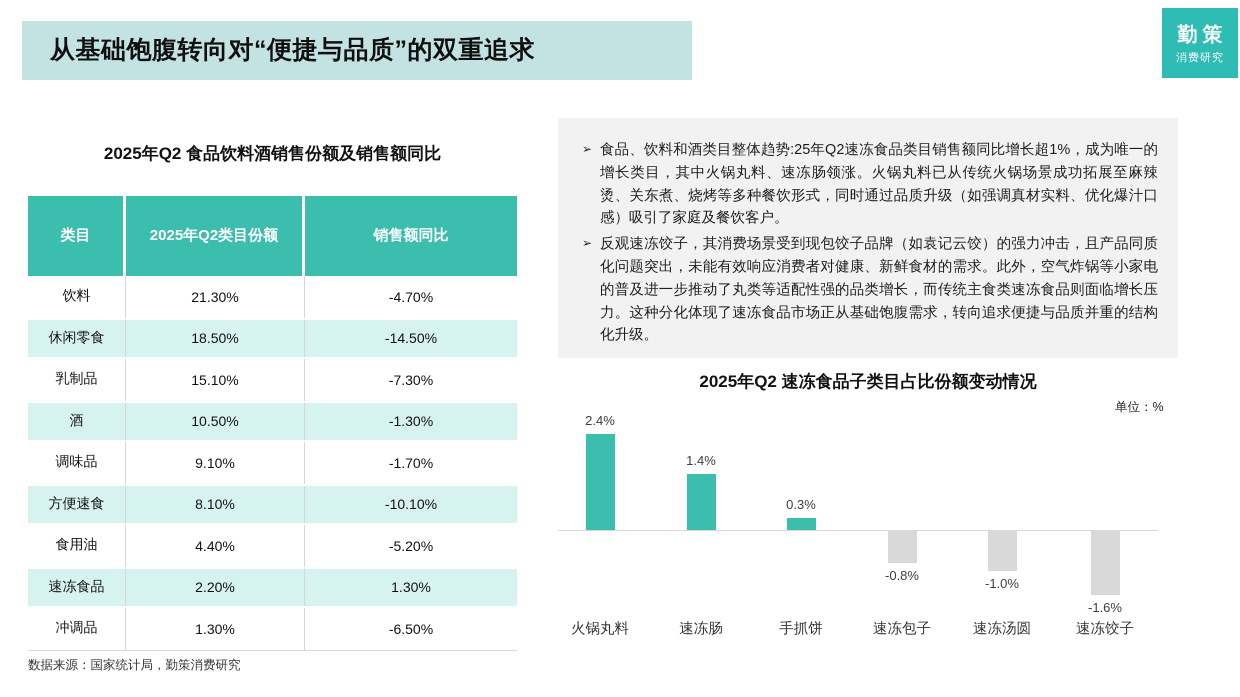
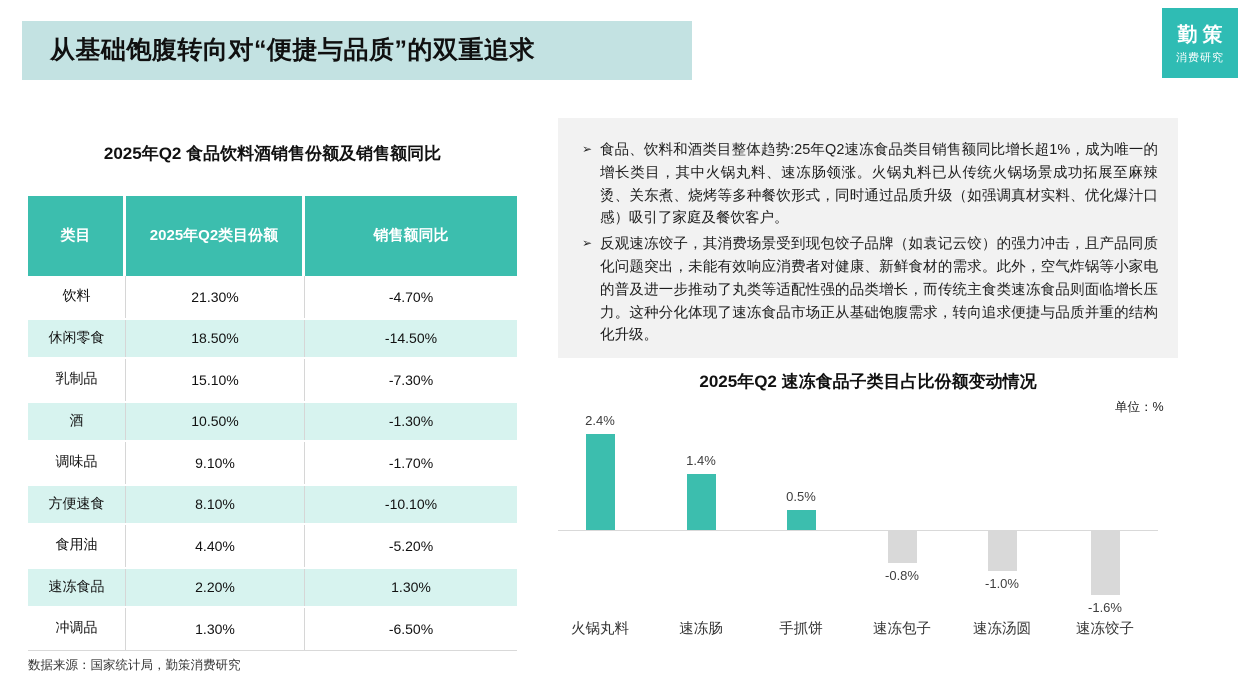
手抓饼: 0.3% -> 0.5%
